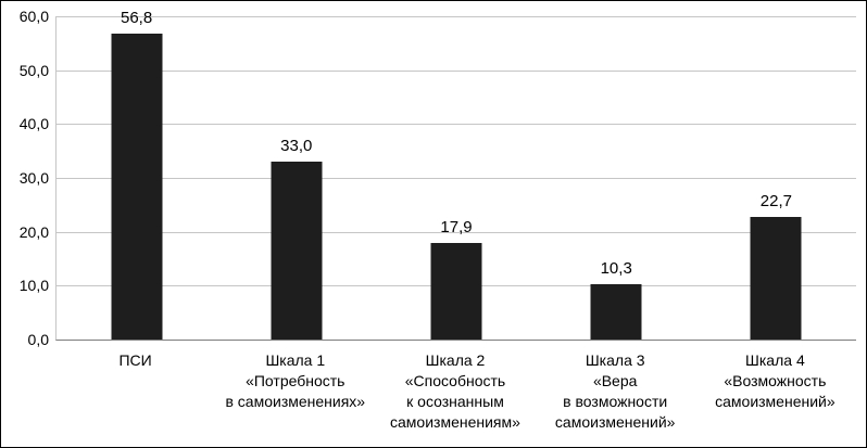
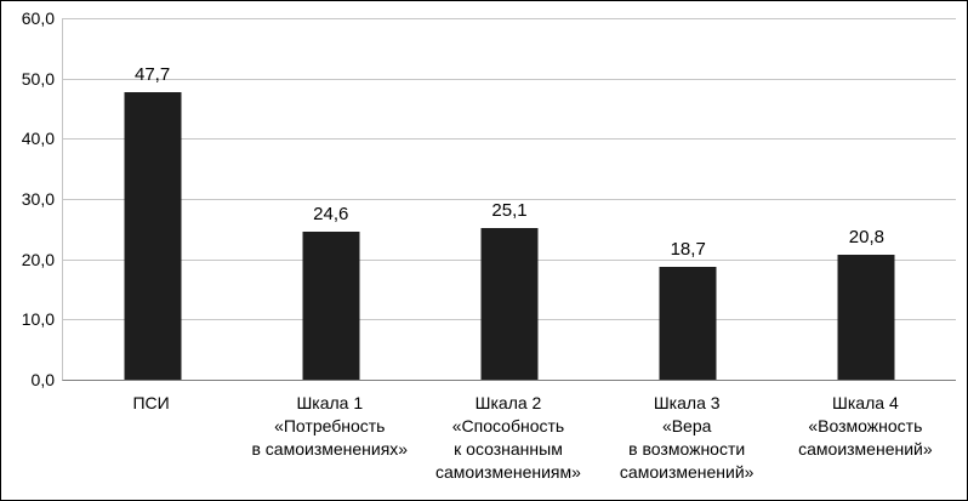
ПСИ: 56,8 -> 47,7
Шкала 1 «Потребность в самоизменениях»: 33,0 -> 24,6
Шкала 2 «Способность к осознанным самоизменениям»: 17,9 -> 25,1
Шкала 3 «Вера в возможности самоизменений»: 10,3 -> 18,7
Шкала 4 «Возможность самоизменений»: 22,7 -> 20,8
